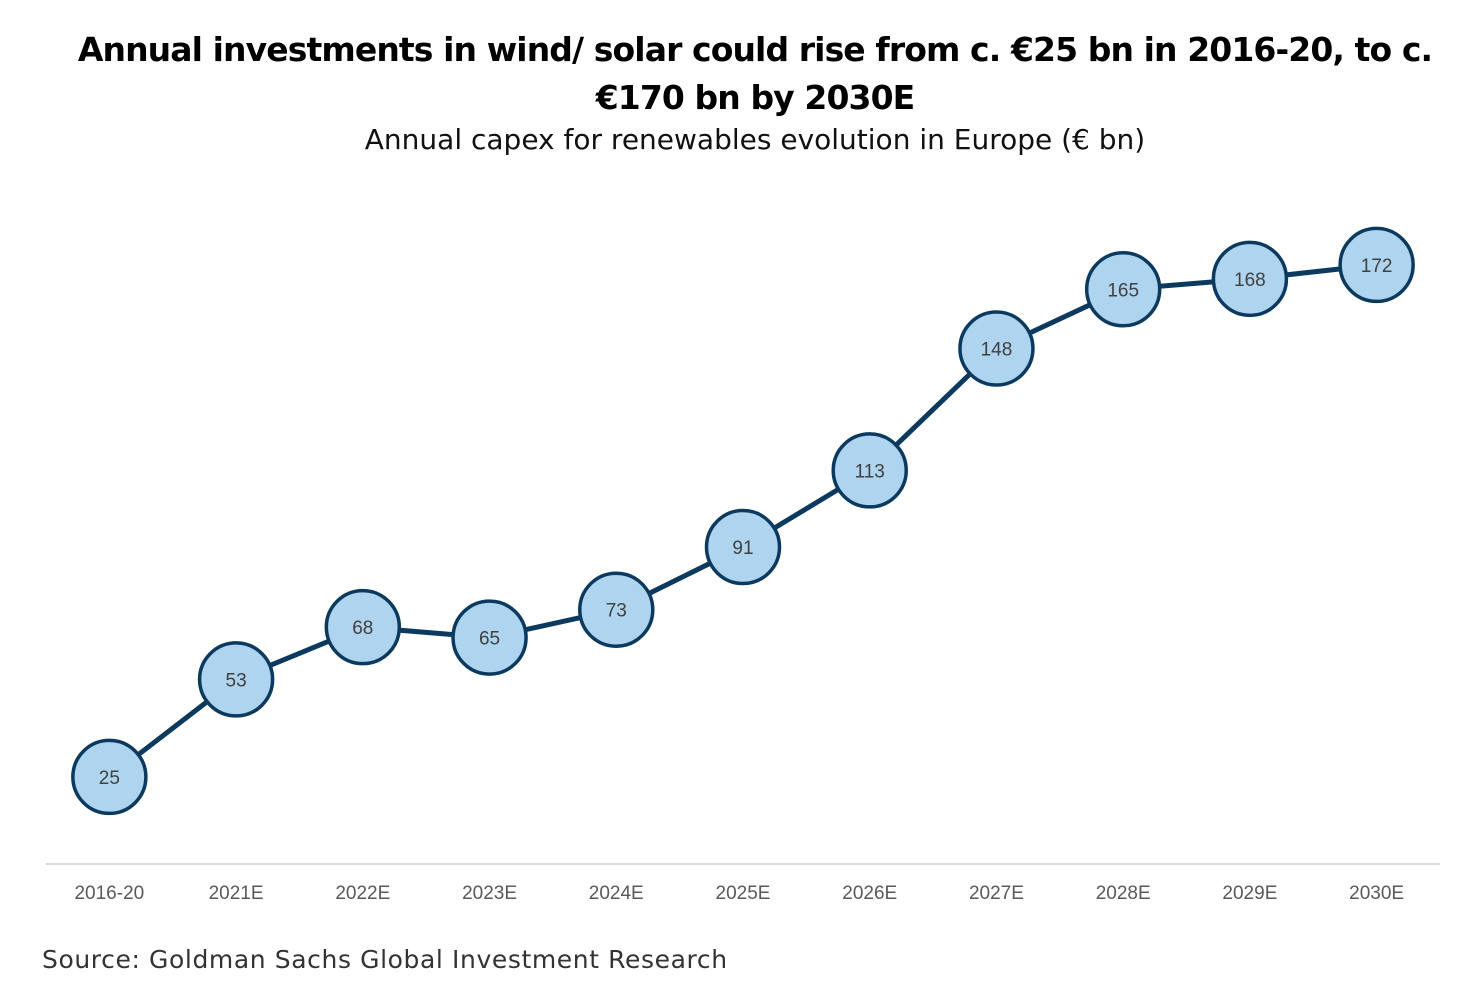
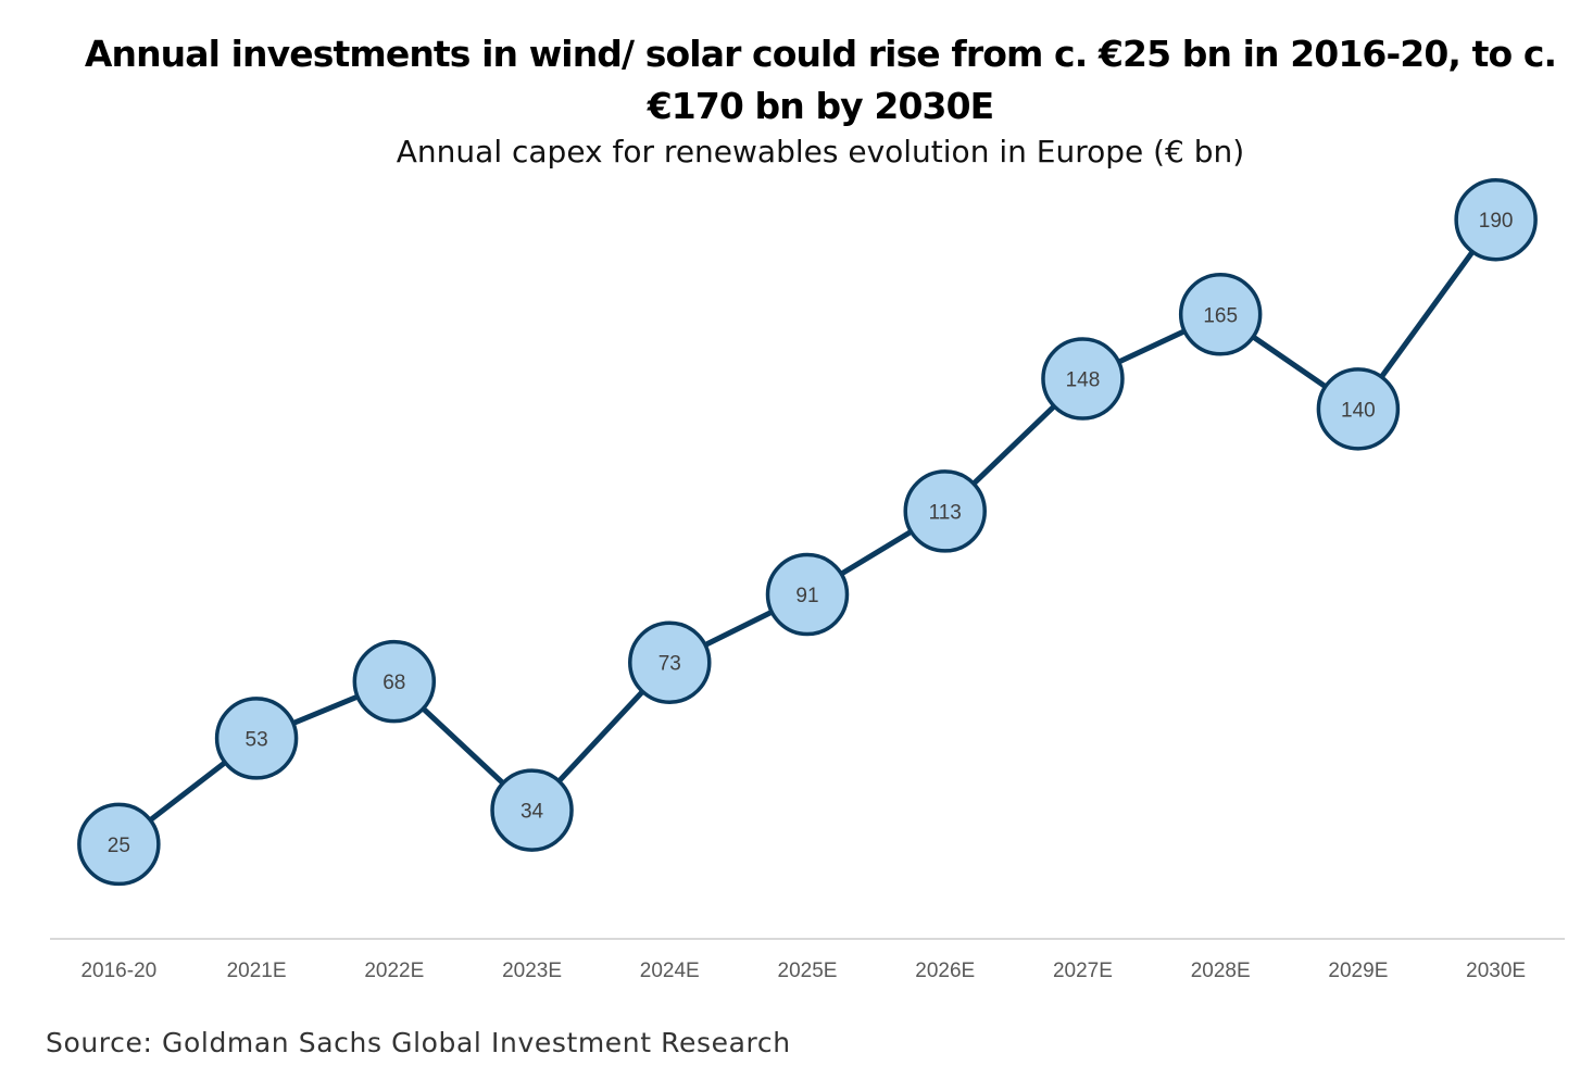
2023E: 65 -> 34
2029E: 168 -> 140
2030E: 172 -> 190
